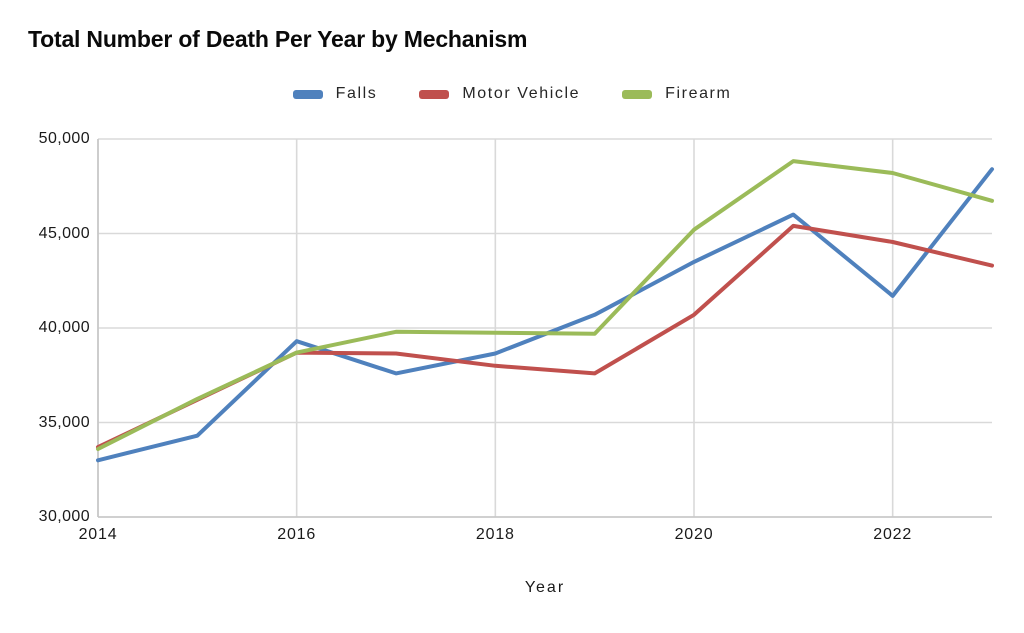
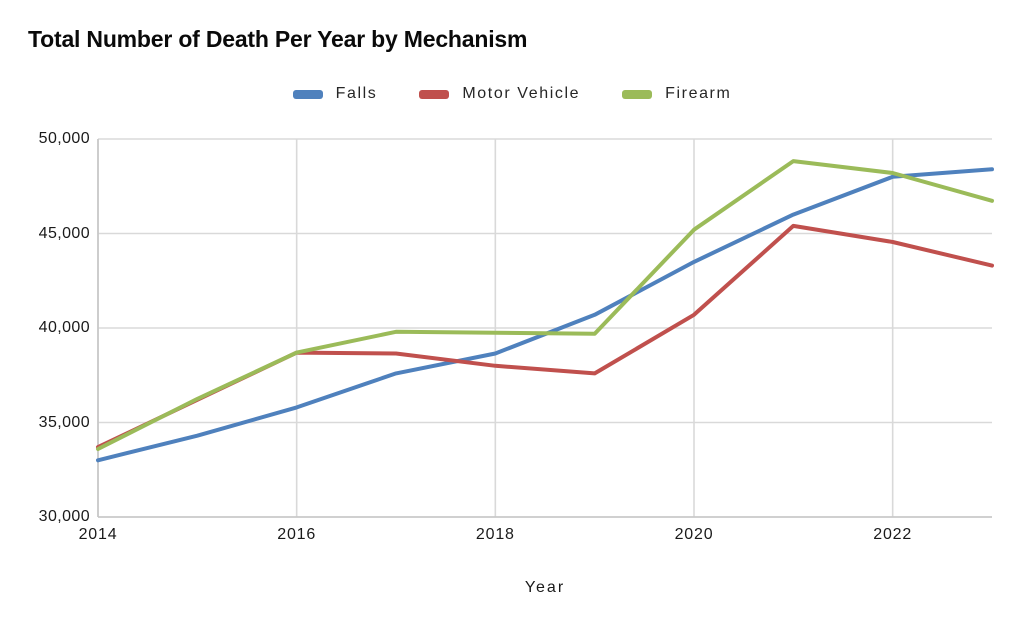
Falls/2016: 39300 -> 35800
Falls/2022: 41700 -> 48000
